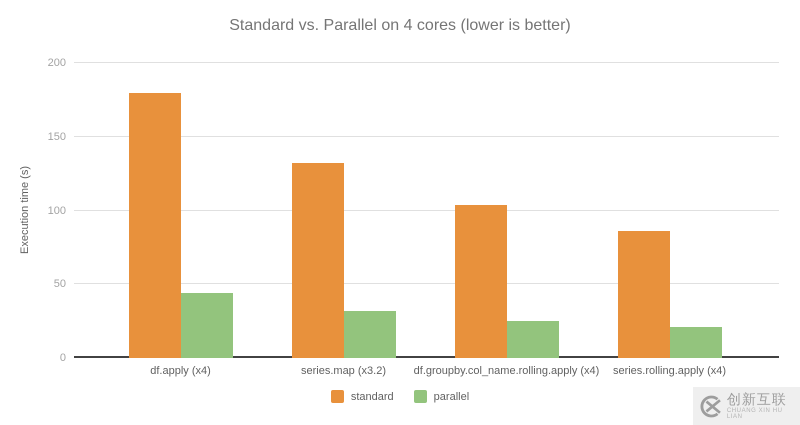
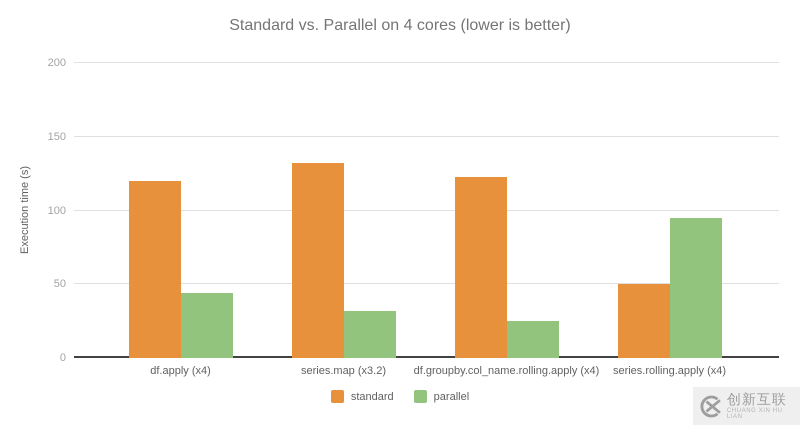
standard/df.apply (x4): 180 -> 120
standard/df.groupby.col_name.rolling.apply (x4): 104 -> 123
standard/series.rolling.apply (x4): 86 -> 50
parallel/series.rolling.apply (x4): 21 -> 95
